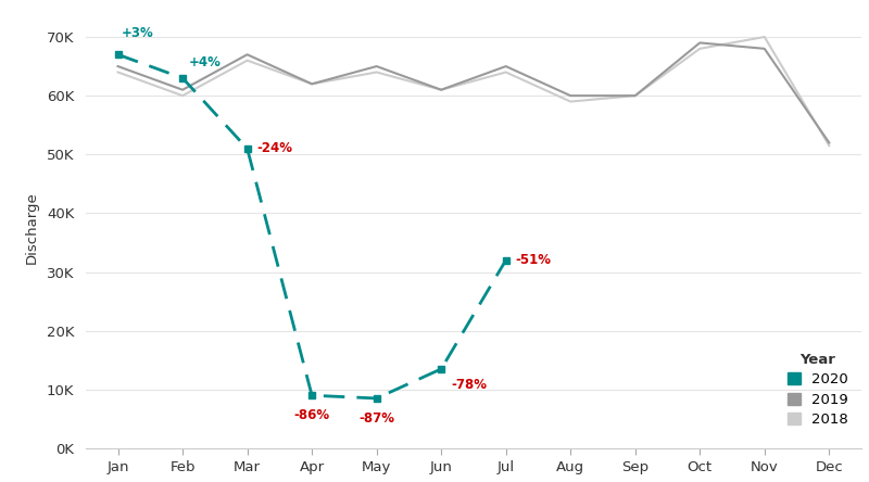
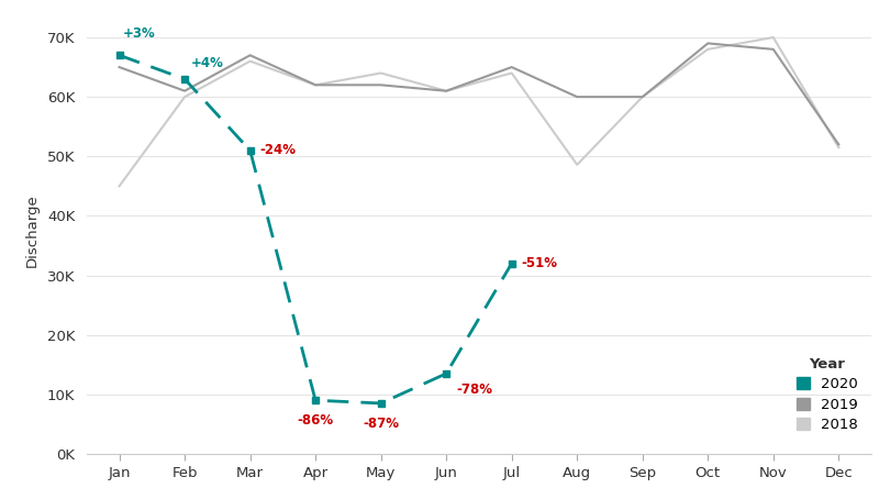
2018/Jan: 64.0K -> 45.0K
2019/May: 65K -> 62K
2018/Aug: 59.0K -> 48.6K
